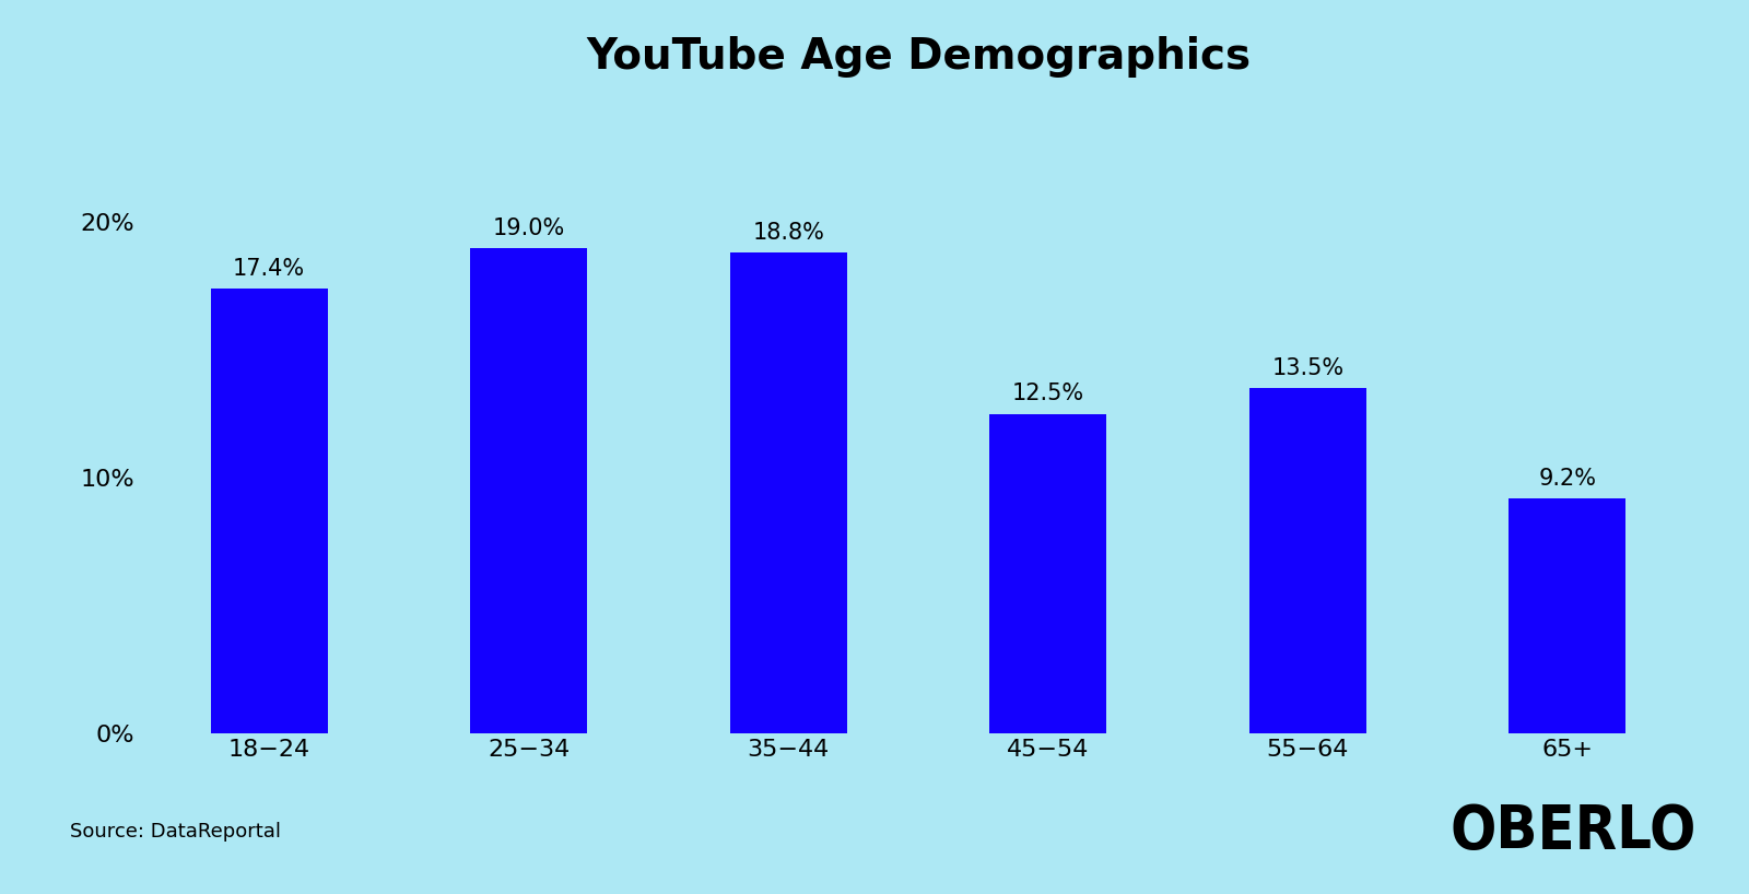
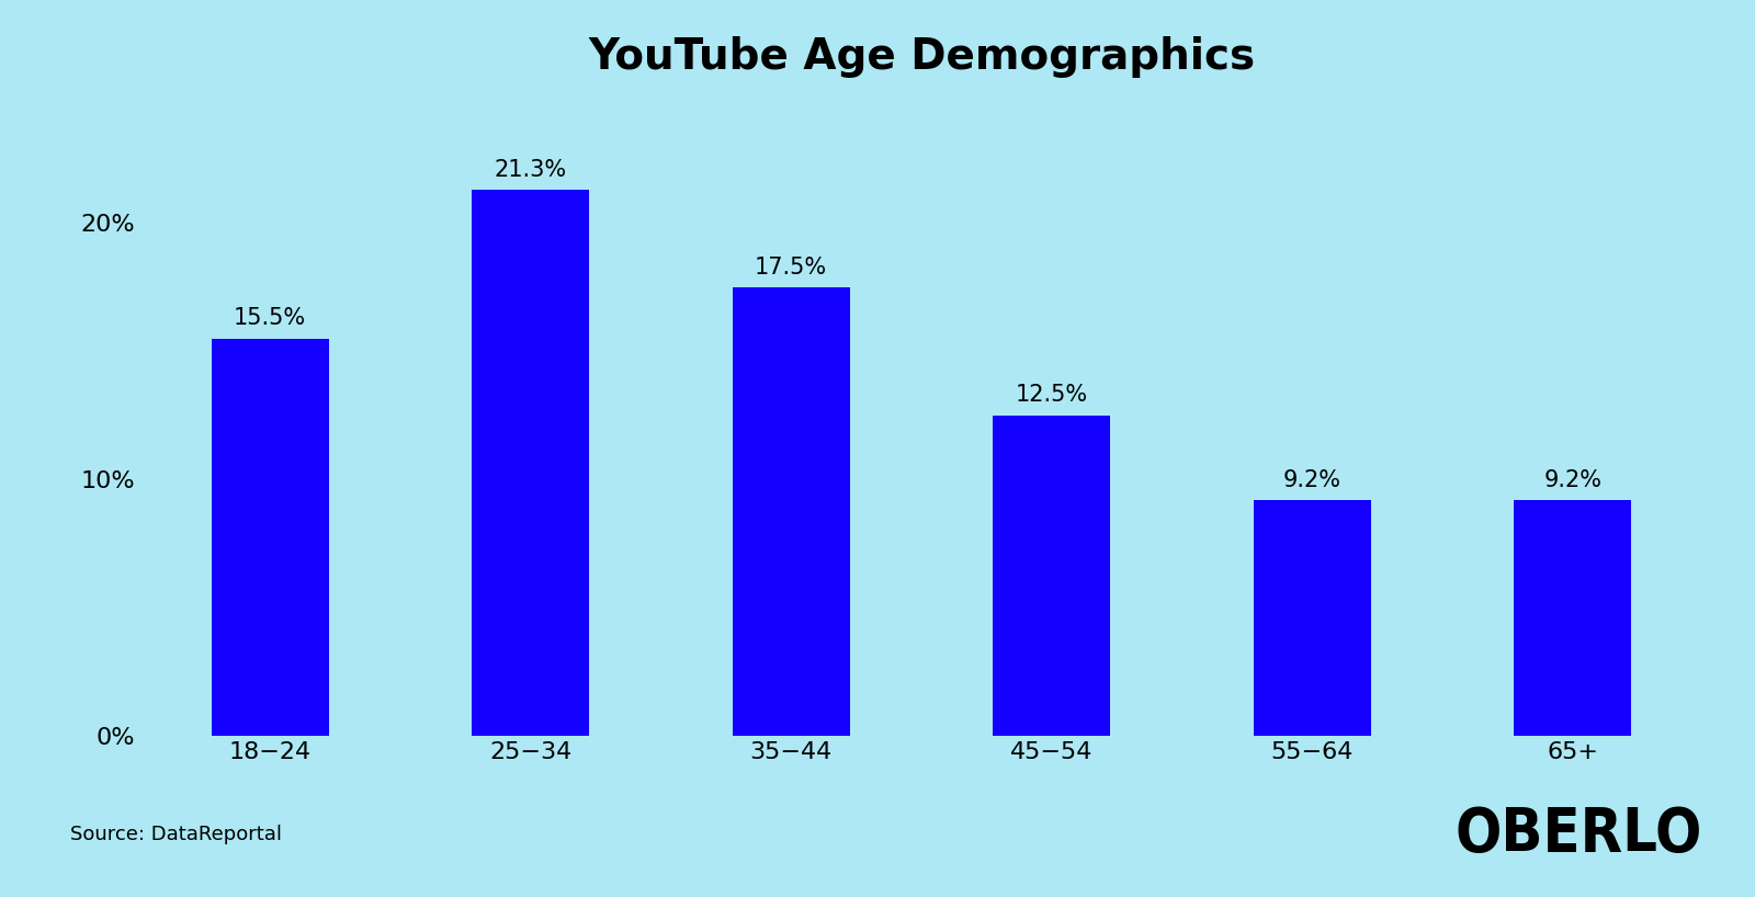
18−24: 17.4% -> 15.5%
25−34: 19.0% -> 21.3%
35−44: 18.8% -> 17.5%
55−64: 13.5% -> 9.2%
